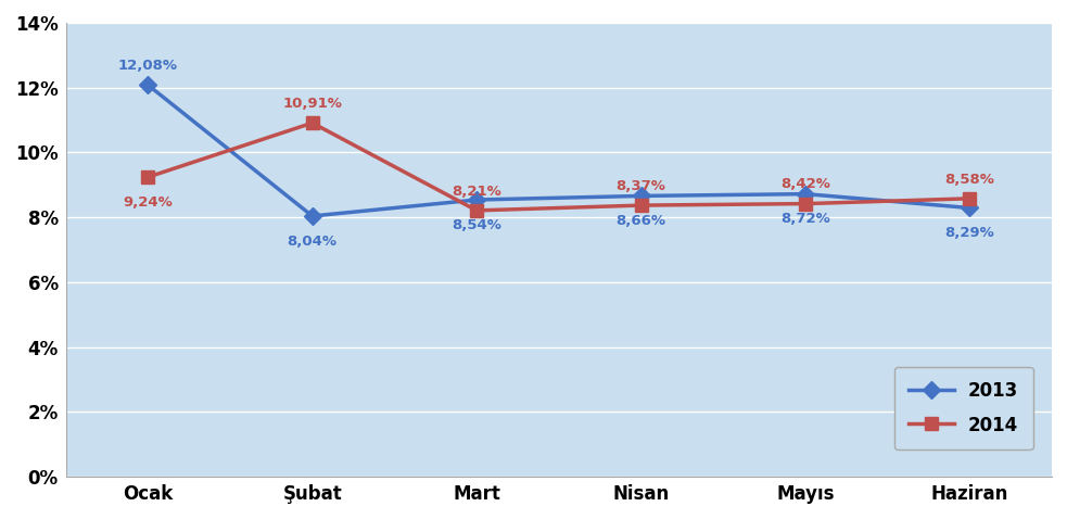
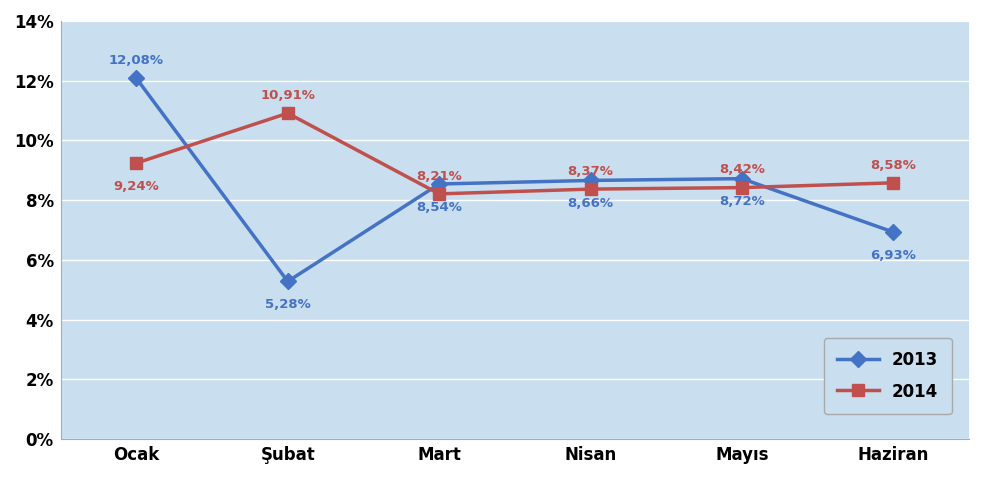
2013/Şubat: 8,04% -> 5,28%
2013/Haziran: 8,29% -> 6,93%
